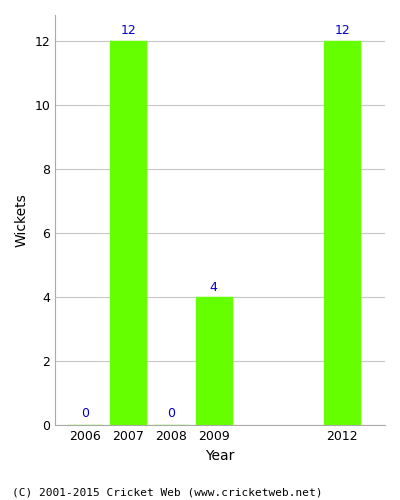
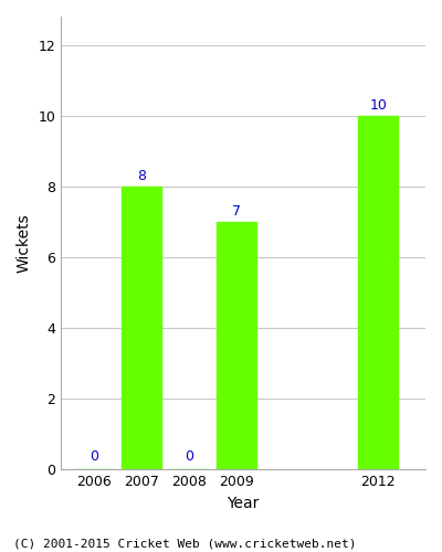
2007: 12 -> 8
2009: 4 -> 7
2012: 12 -> 10
